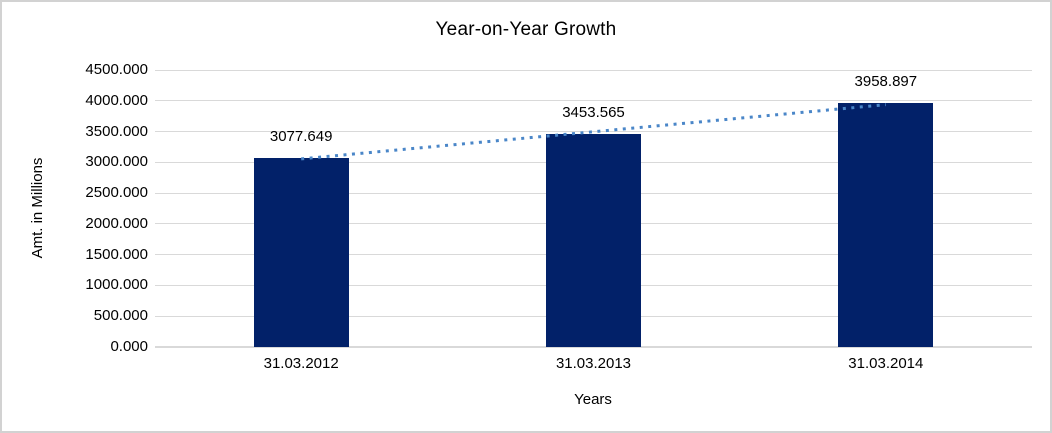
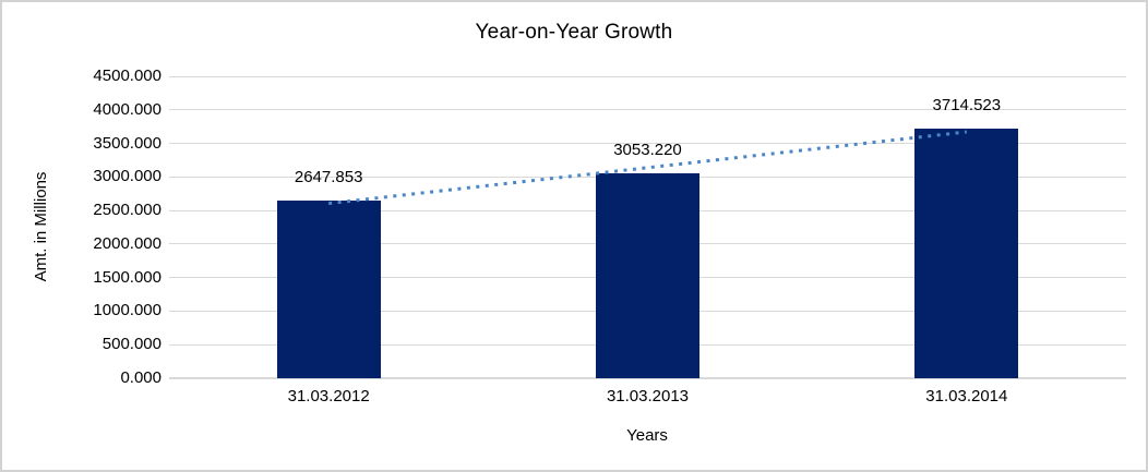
31.03.2012: 3077.649 -> 2647.853
31.03.2013: 3453.565 -> 3053.220
31.03.2014: 3958.897 -> 3714.523
